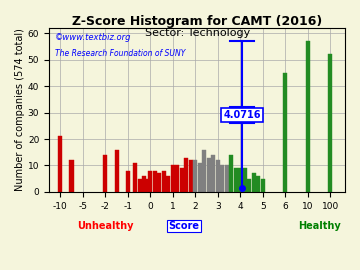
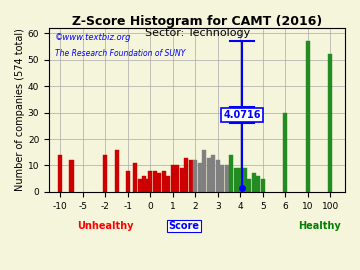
-10: 21 -> 14
6: 45 -> 30
